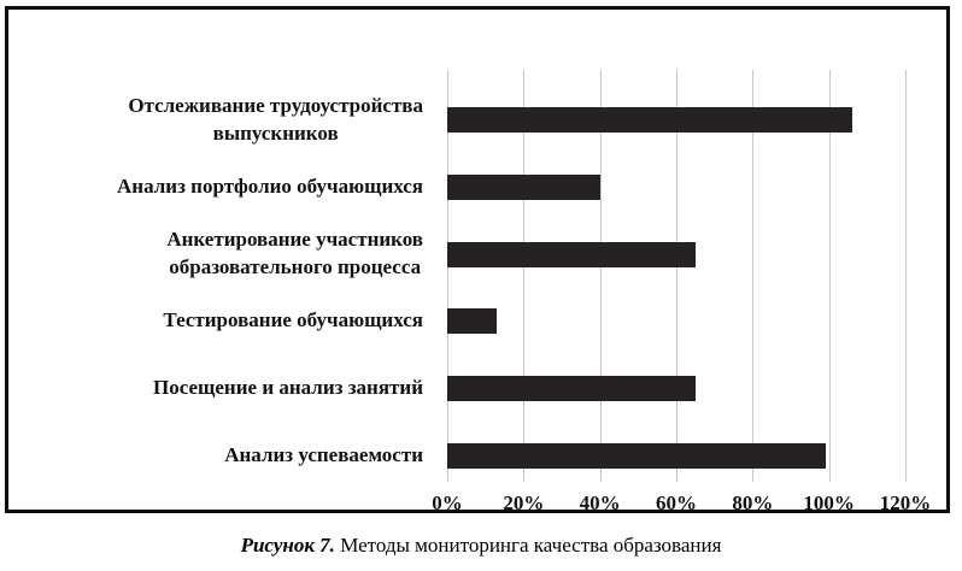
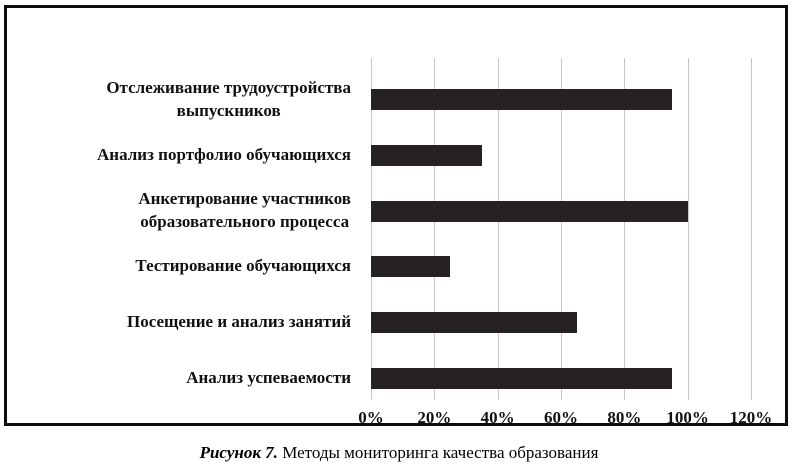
Отслеживание трудоустройства выпускников: 106% -> 95%
Анализ портфолио обучающихся: 40% -> 35%
Анкетирование участников образовательного процесса: 65% -> 100%
Тестирование обучающихся: 13% -> 25%
Анализ успеваемости: 99% -> 95%
